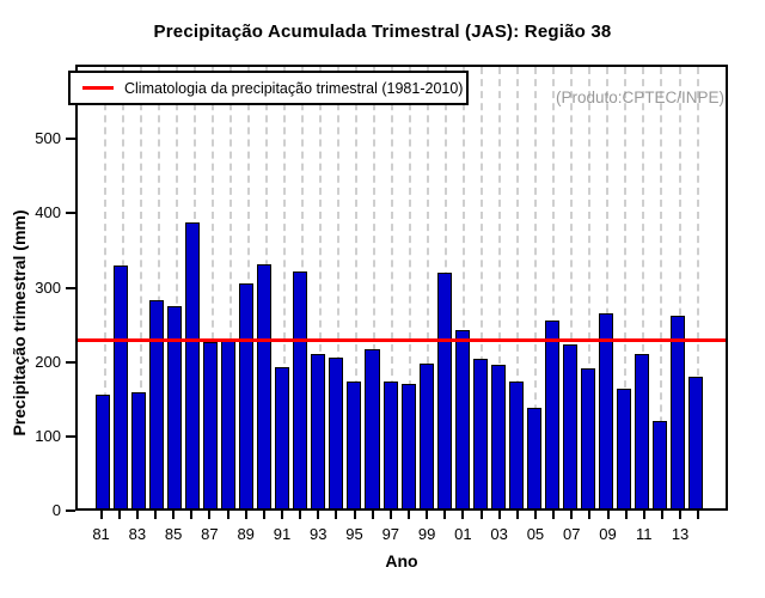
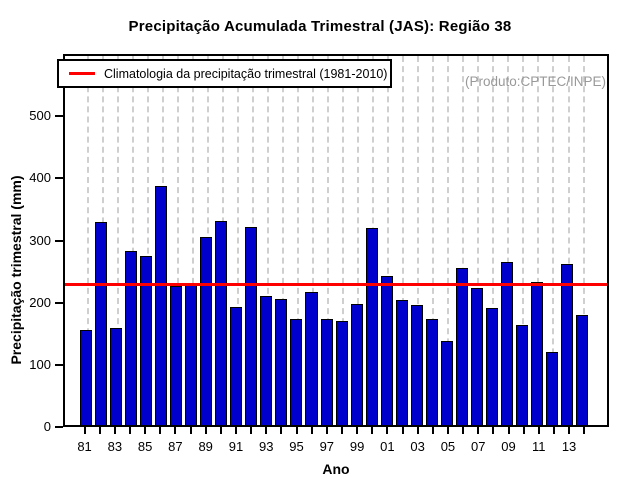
11: 210 -> 230
